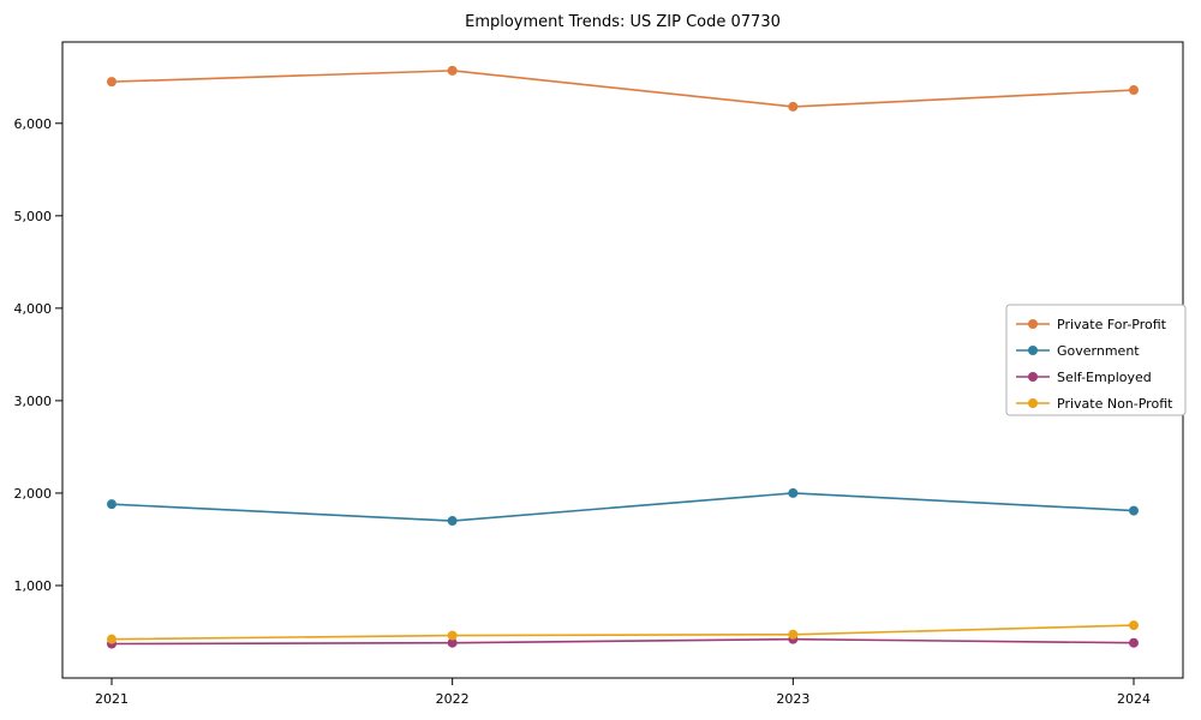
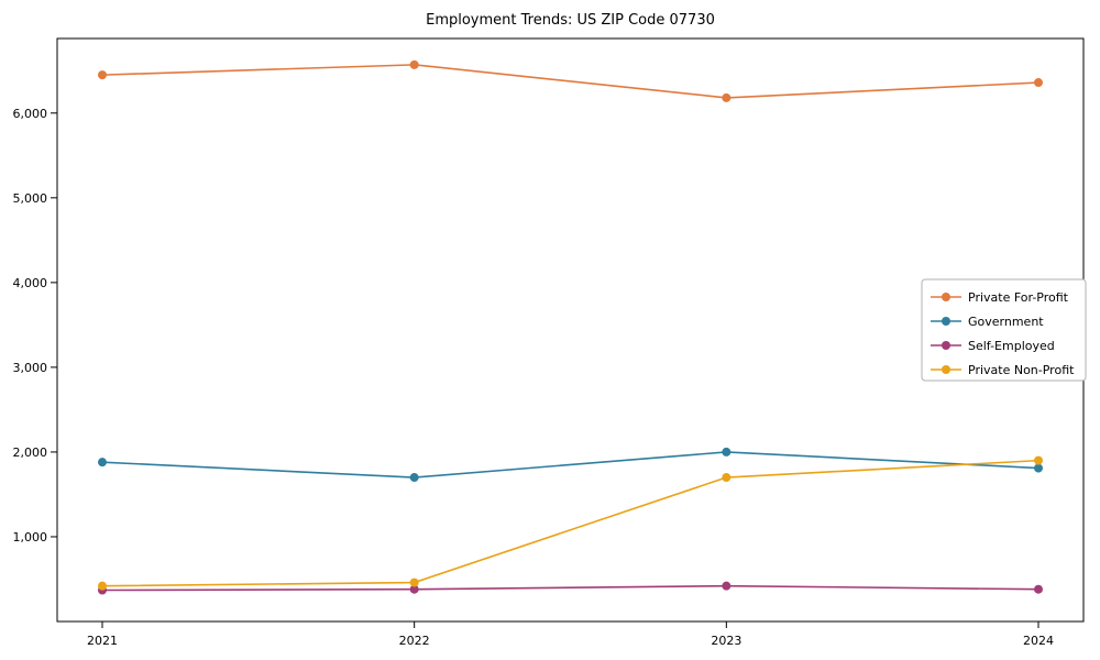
Private Non-Profit/2023: 500 -> 1700
Private Non-Profit/2024: 600 -> 1900
